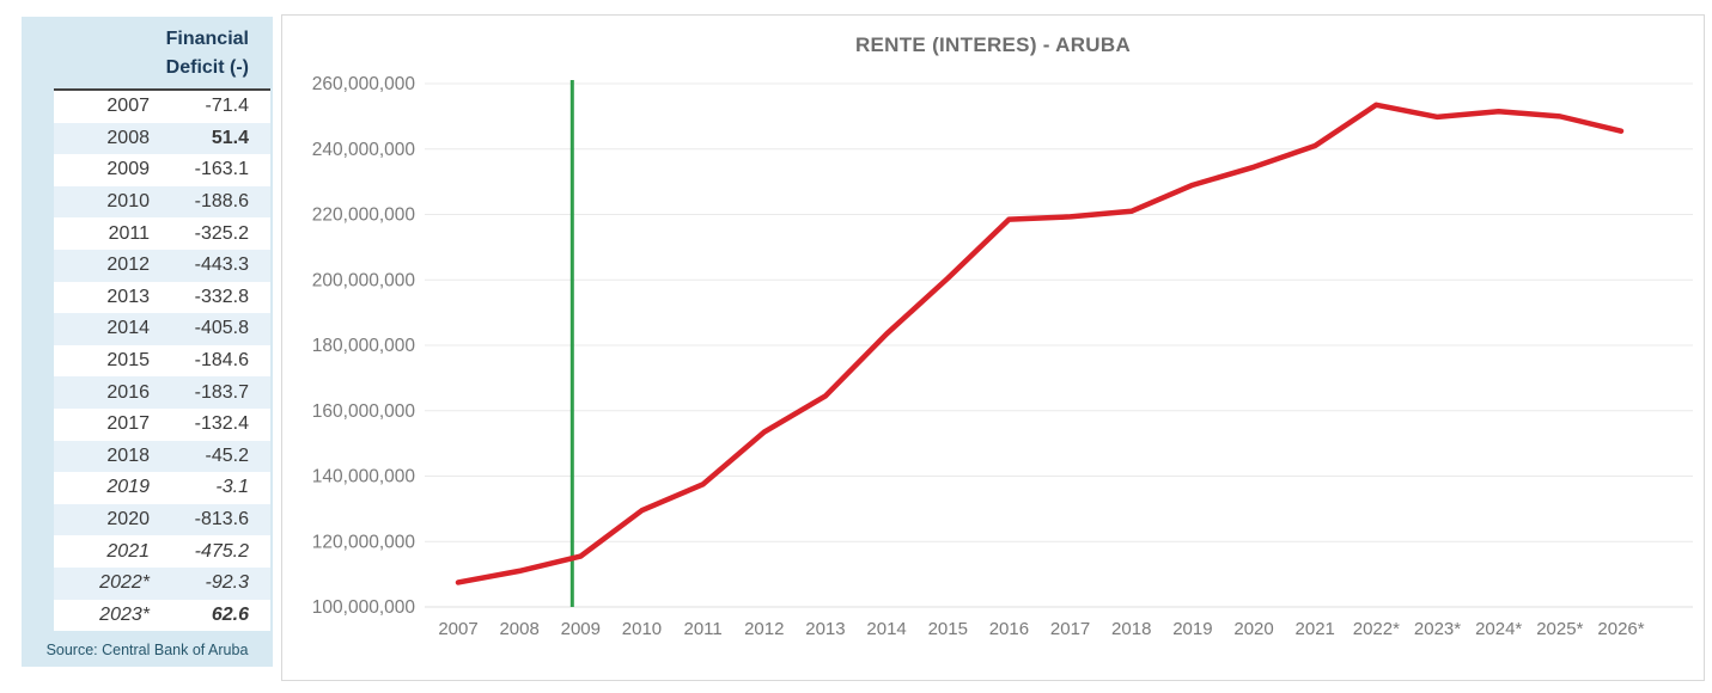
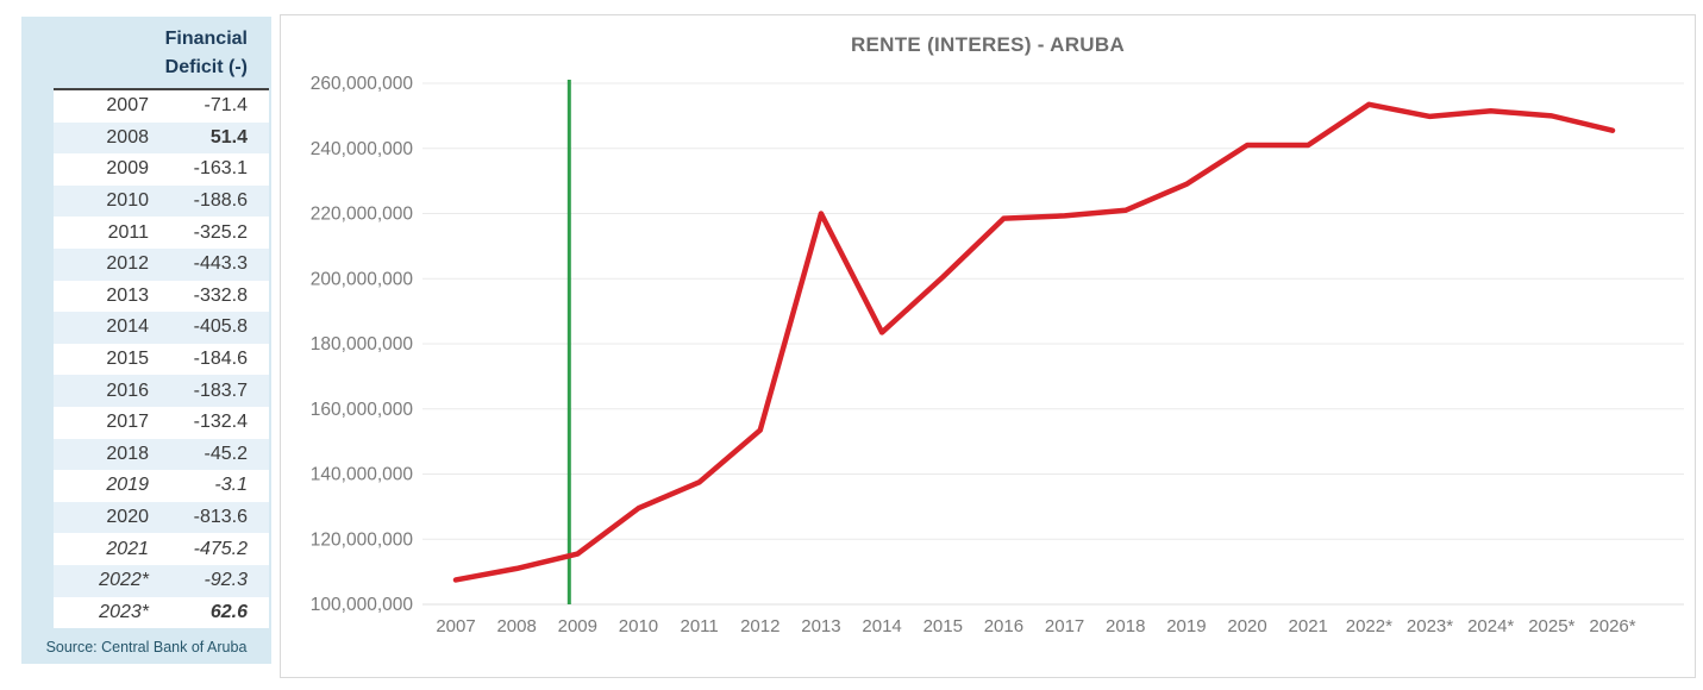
2013: 164000000 -> 220000000
2020: 234000000 -> 241000000
